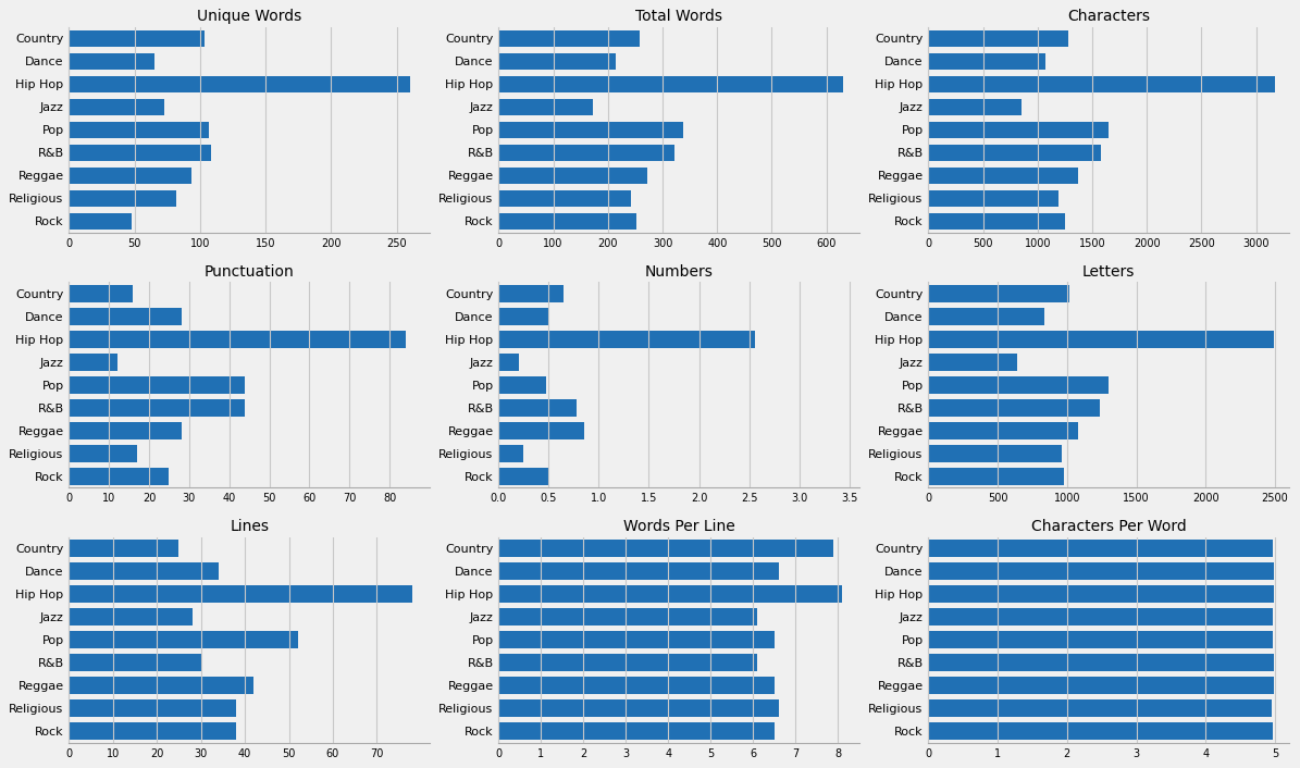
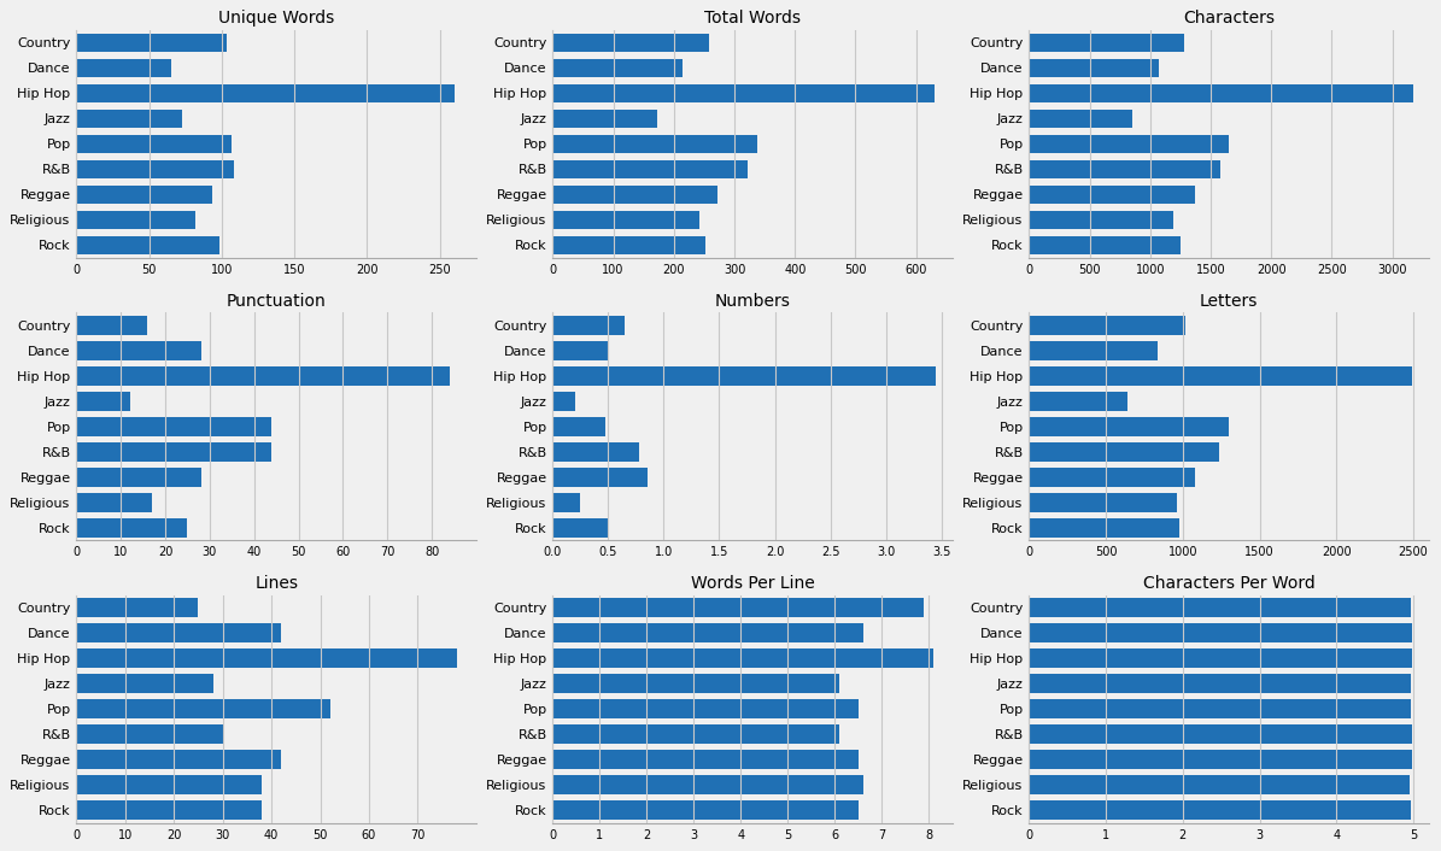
Unique Words/Rock: 48 -> 98
Numbers/Hip Hop: 2.56 -> 3.45
Lines/Dance: 34 -> 42
